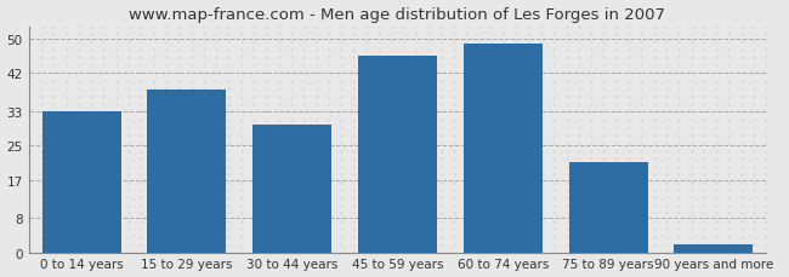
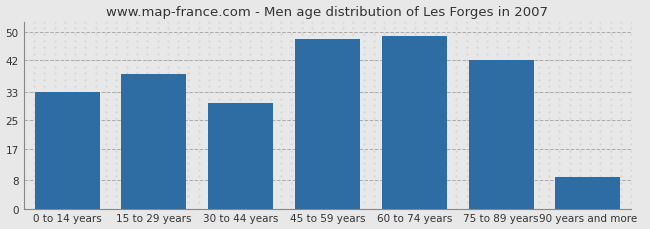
45 to 59 years: 46 -> 48
75 to 89 years: 21 -> 42
90 years and more: 2 -> 9
